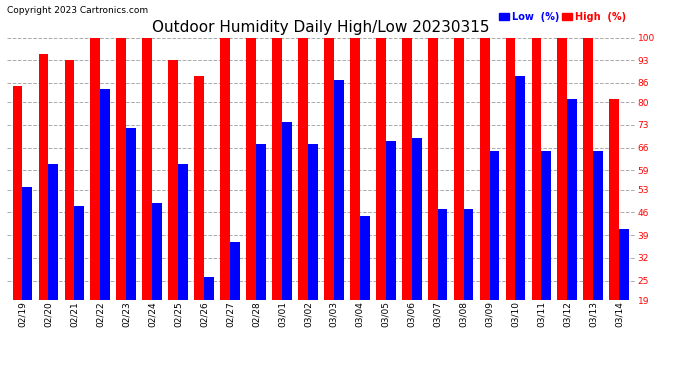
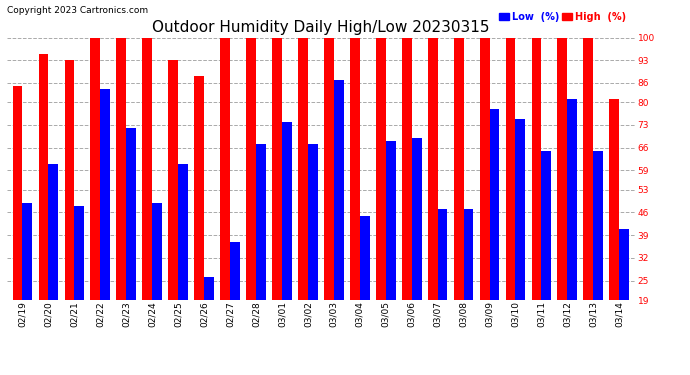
Low (%)/02/19: 54 -> 49
Low (%)/03/09: 65 -> 78
Low (%)/03/10: 88 -> 75
